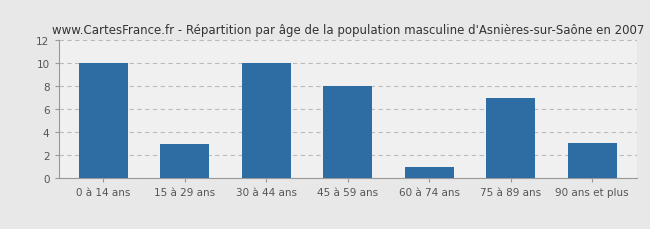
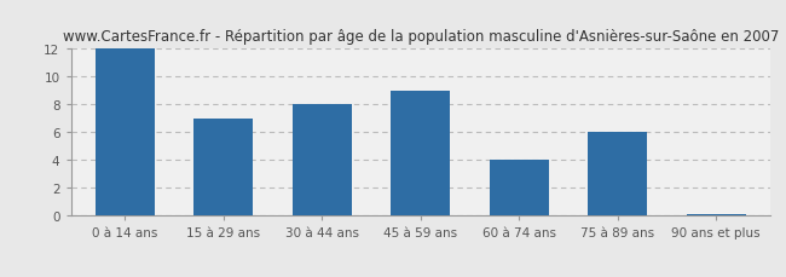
0 à 14 ans: 10.0 -> 12.0
15 à 29 ans: 3.0 -> 7.0
30 à 44 ans: 10.0 -> 8.0
45 à 59 ans: 8.0 -> 9.0
60 à 74 ans: 1.0 -> 4.0
75 à 89 ans: 7.0 -> 6.0
90 ans et plus: 3.1 -> 0.1
